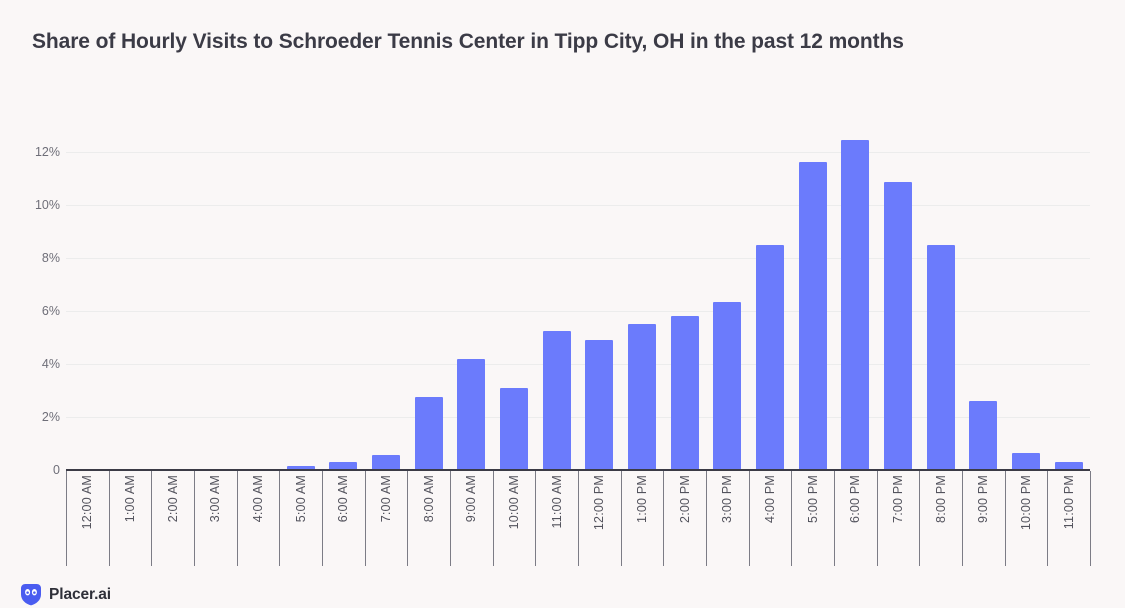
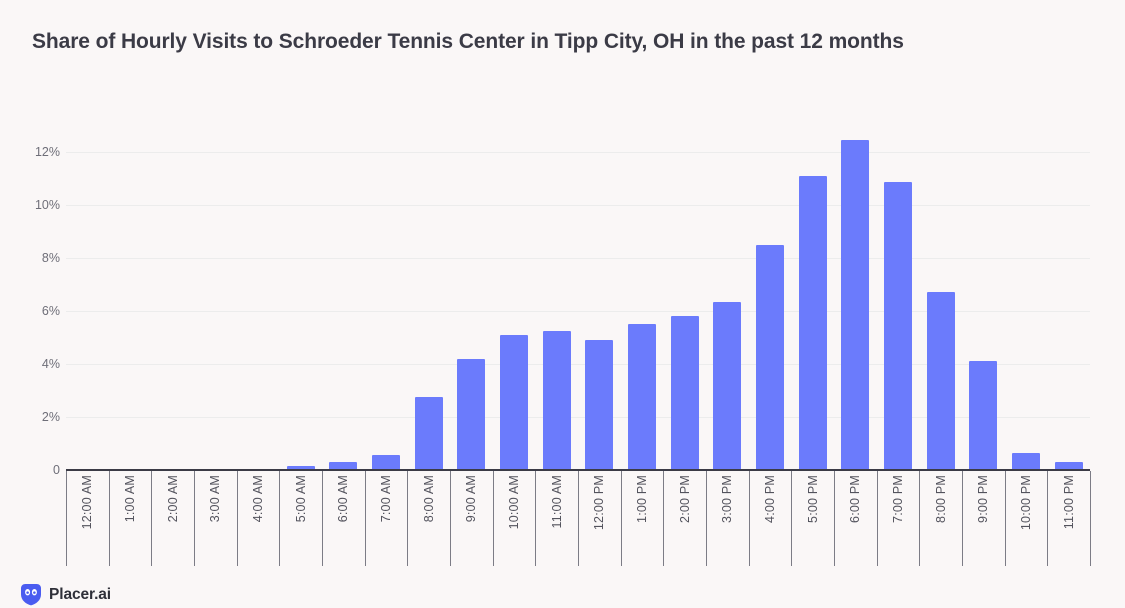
10:00 AM: 3.1% -> 5.1%
5:00 PM: 11.6% -> 11.1%
8:00 PM: 8.5% -> 6.7%
9:00 PM: 2.6% -> 4.1%
